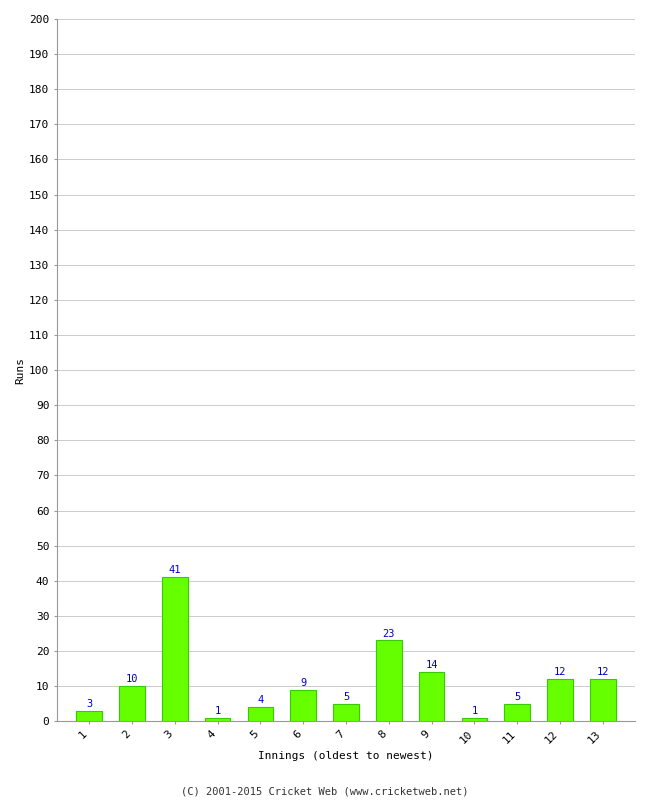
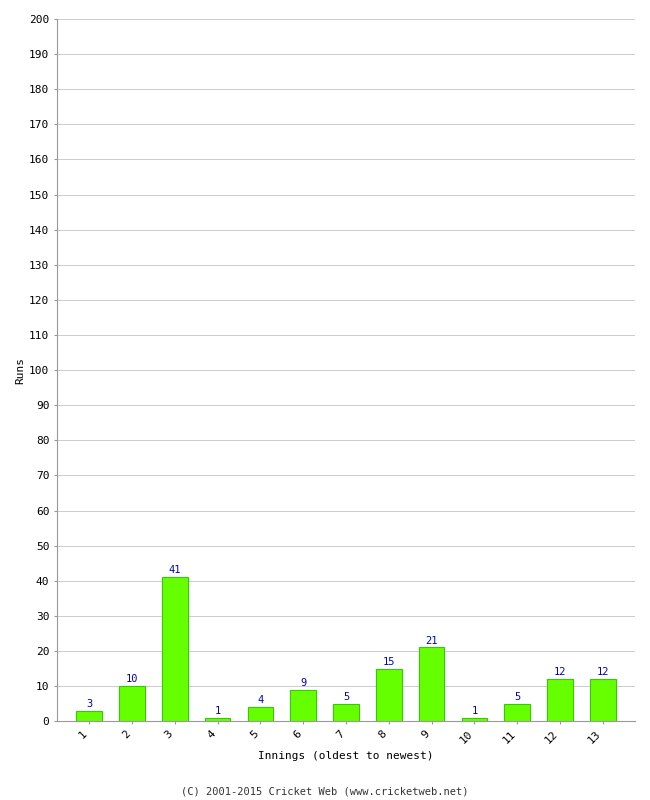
8: 23 -> 15
9: 14 -> 21
